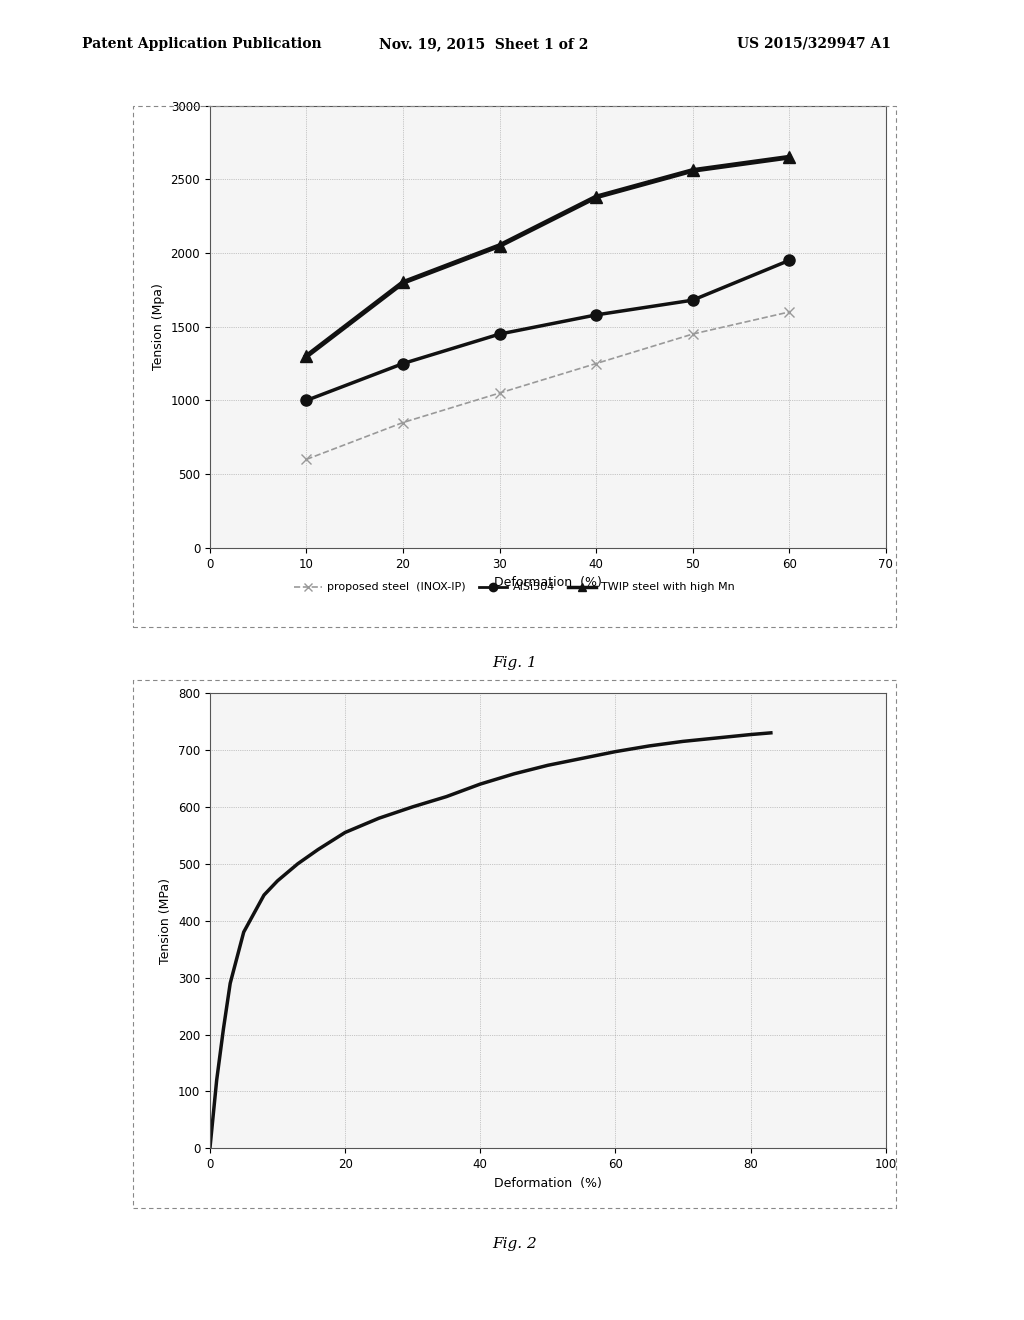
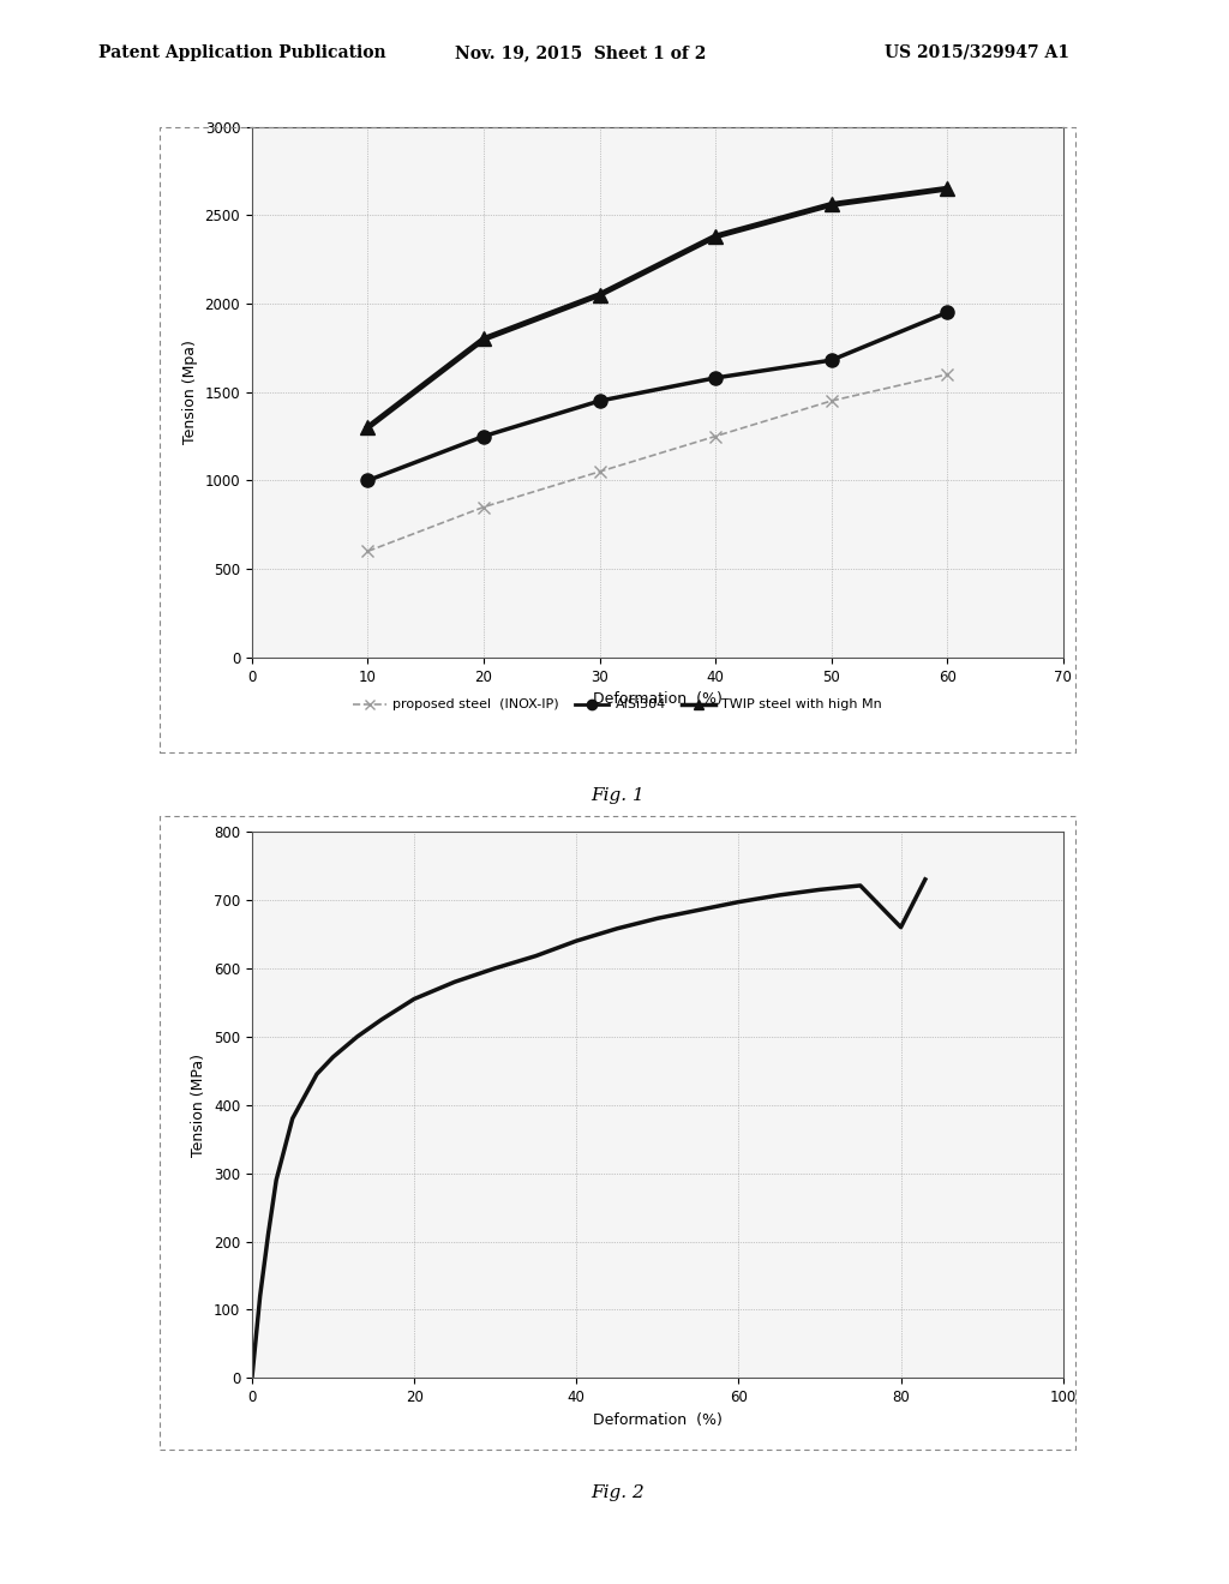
80: 727 -> 660
